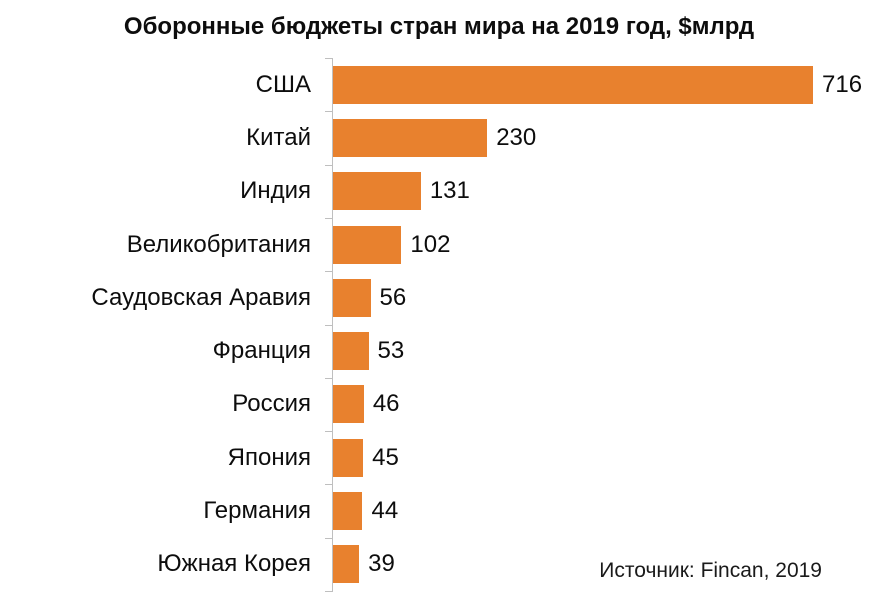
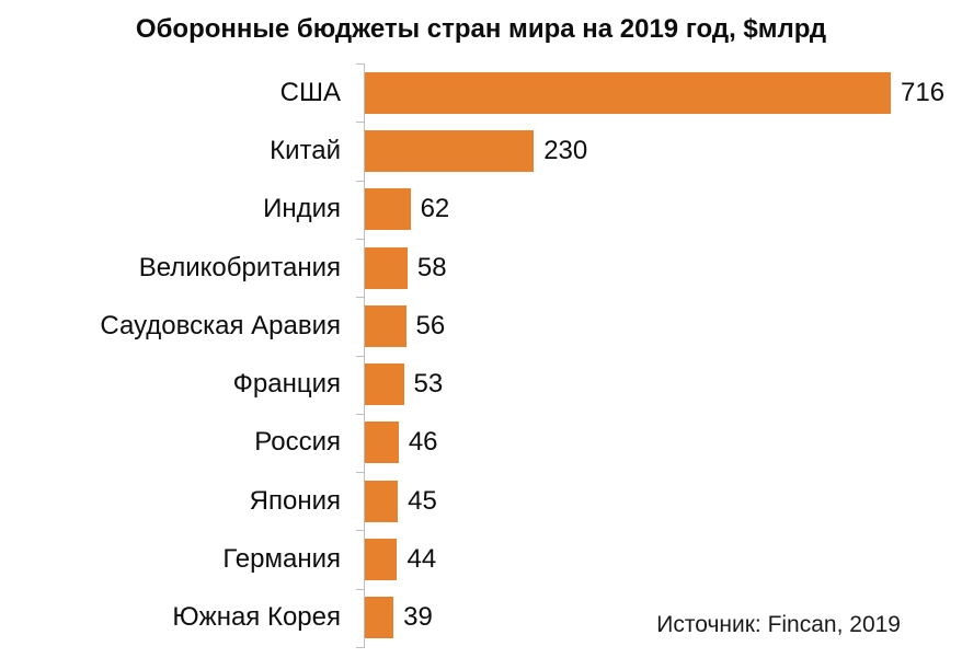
Индия: 131 -> 62
Великобритания: 102 -> 58
